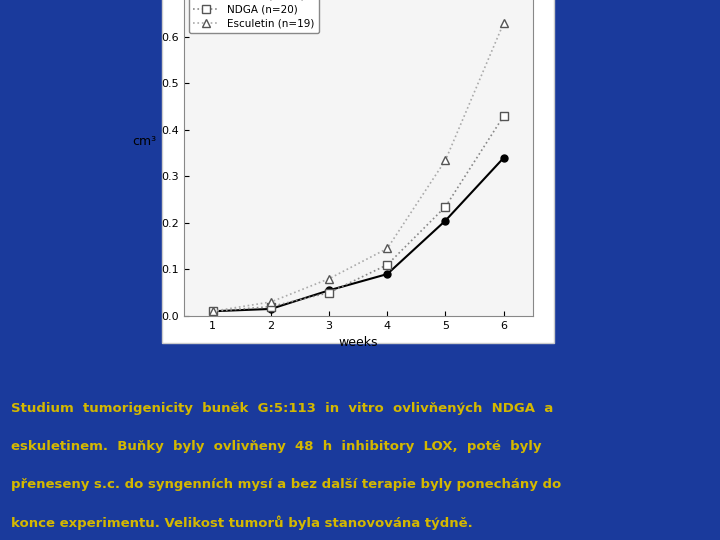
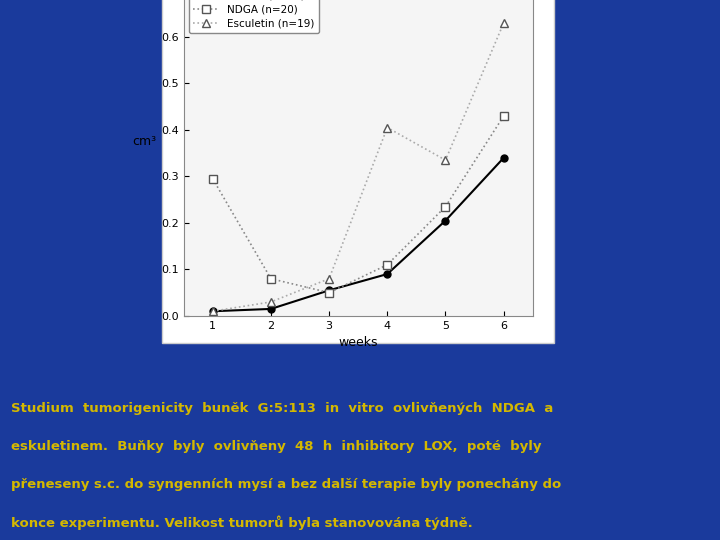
NDGA (n=20)/1: 0.010 -> 0.295
NDGA (n=20)/2: 0.020 -> 0.080
Esculetin (n=19)/4: 0.145 -> 0.405
